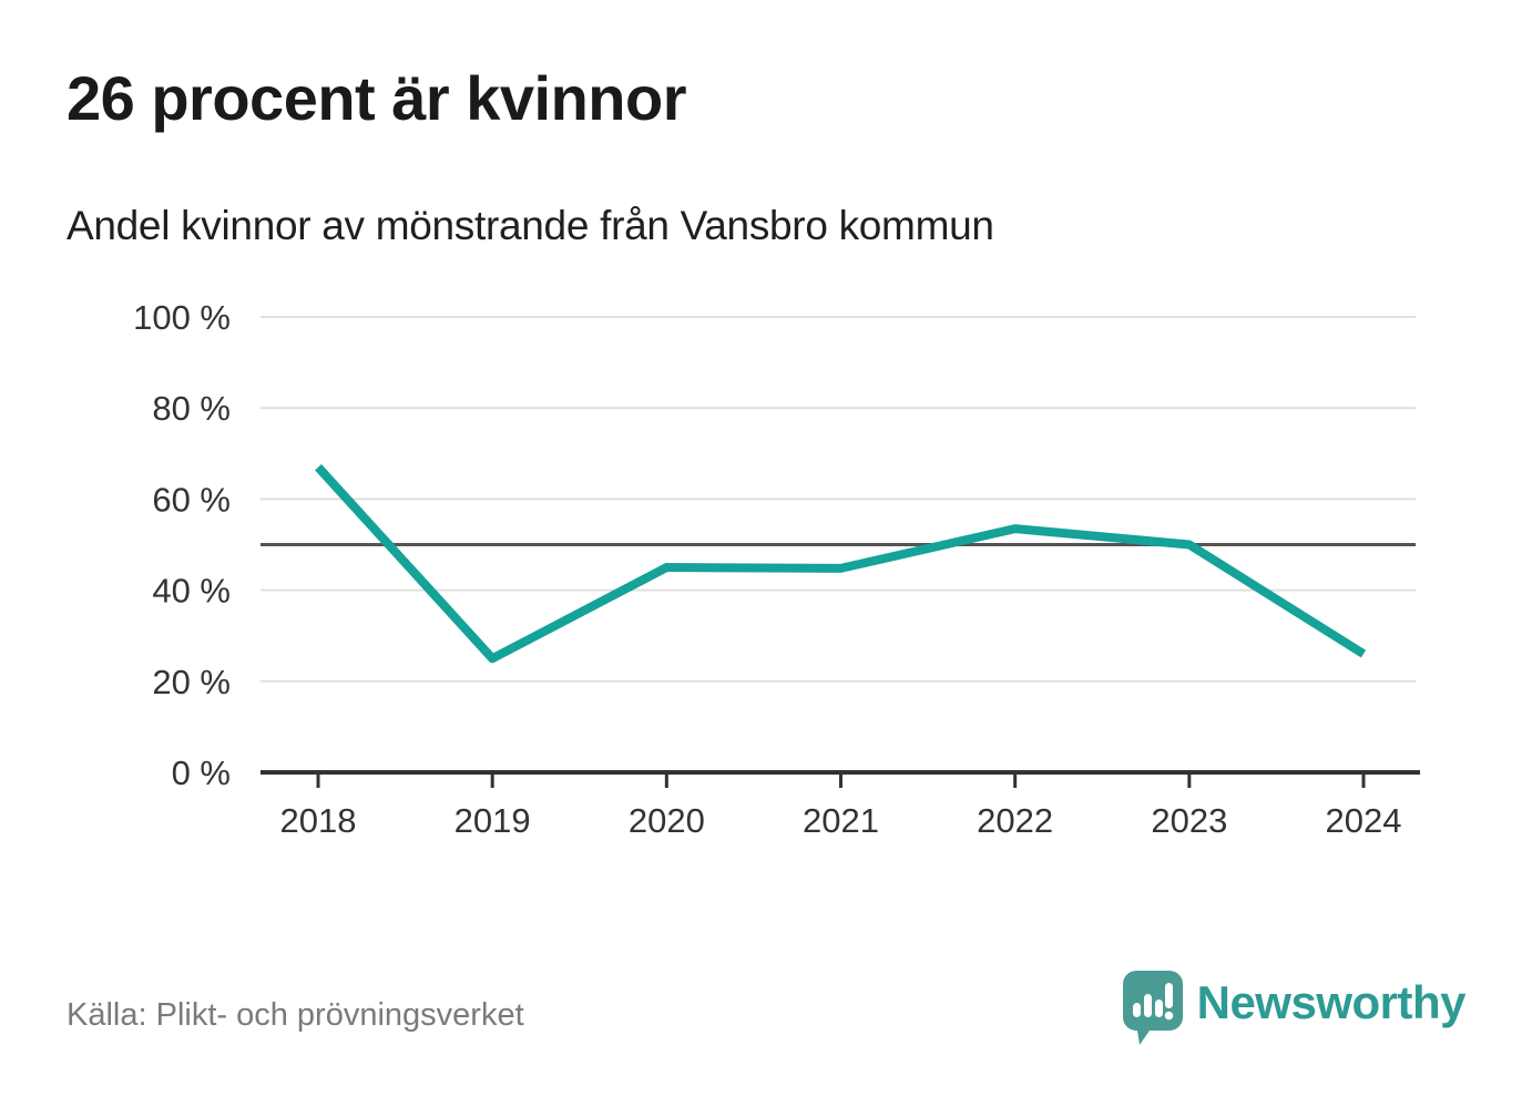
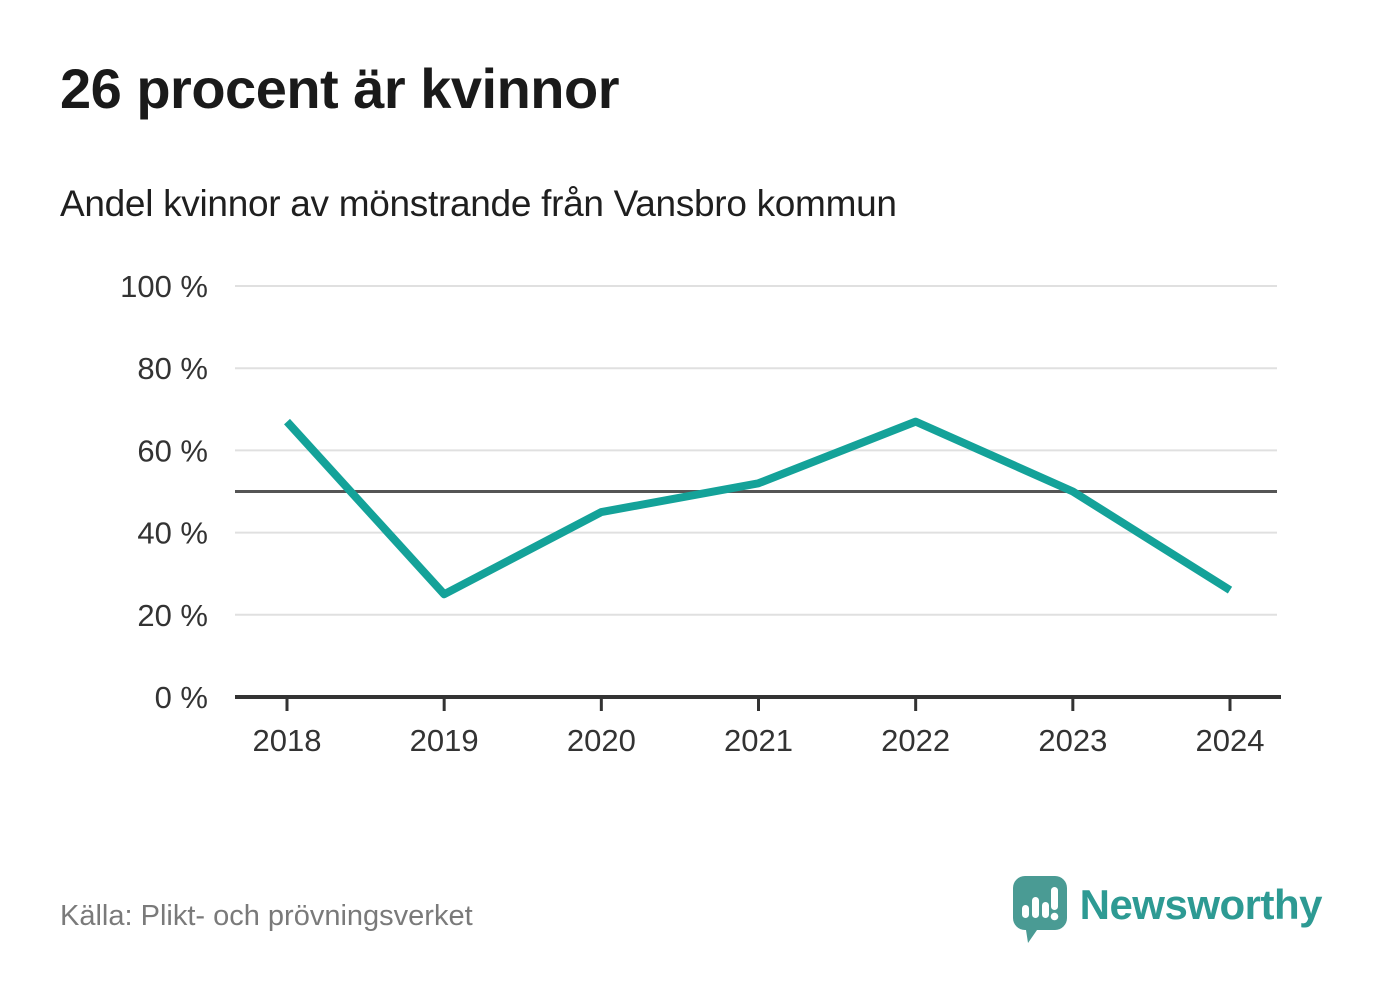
2021: 45% -> 52%
2022: 54% -> 67%
